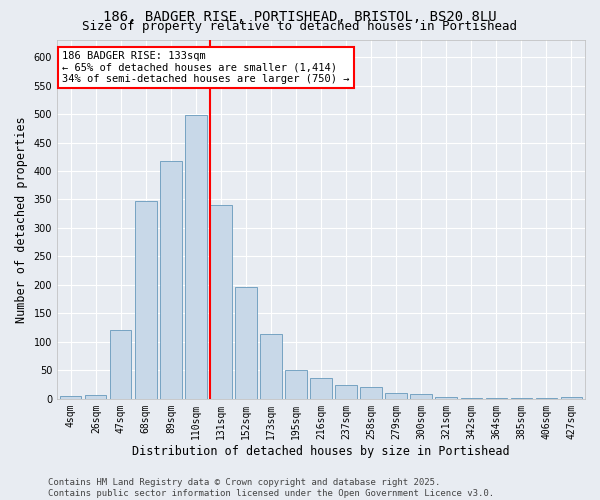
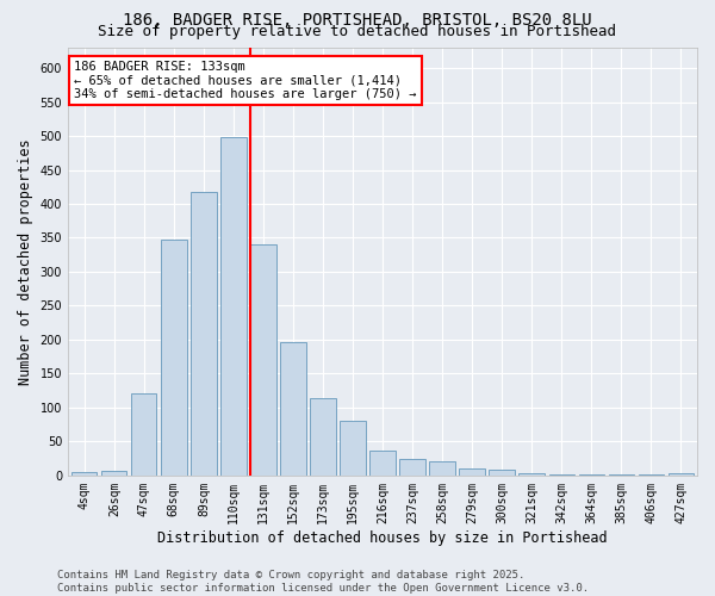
195sqm: 50 -> 80
